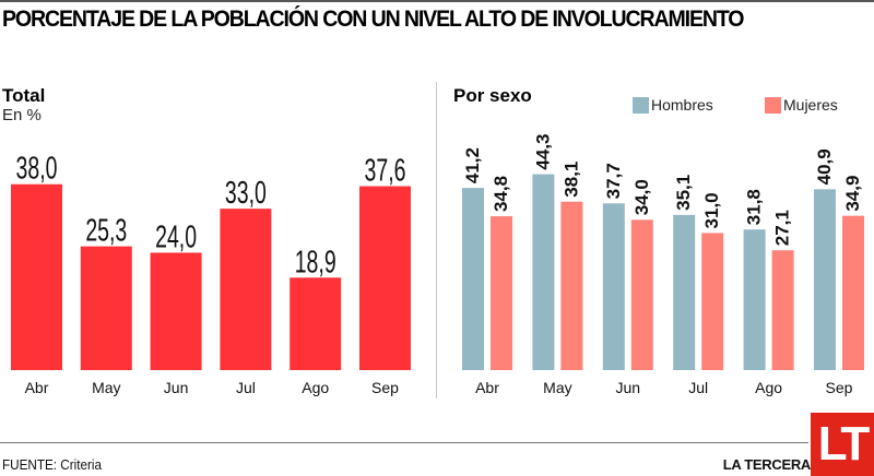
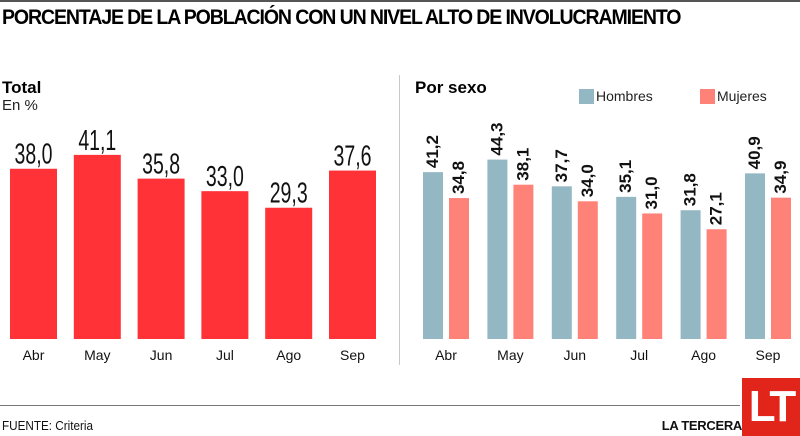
Total/May: 25,3 -> 41,1
Total/Jun: 24,0 -> 35,8
Total/Ago: 18,9 -> 29,3
